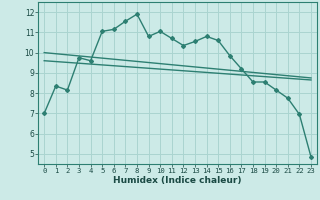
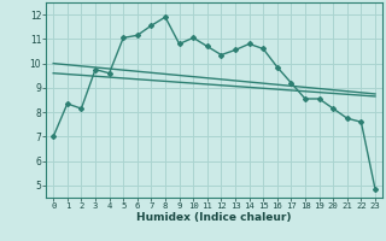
22: 6.95 -> 7.60
